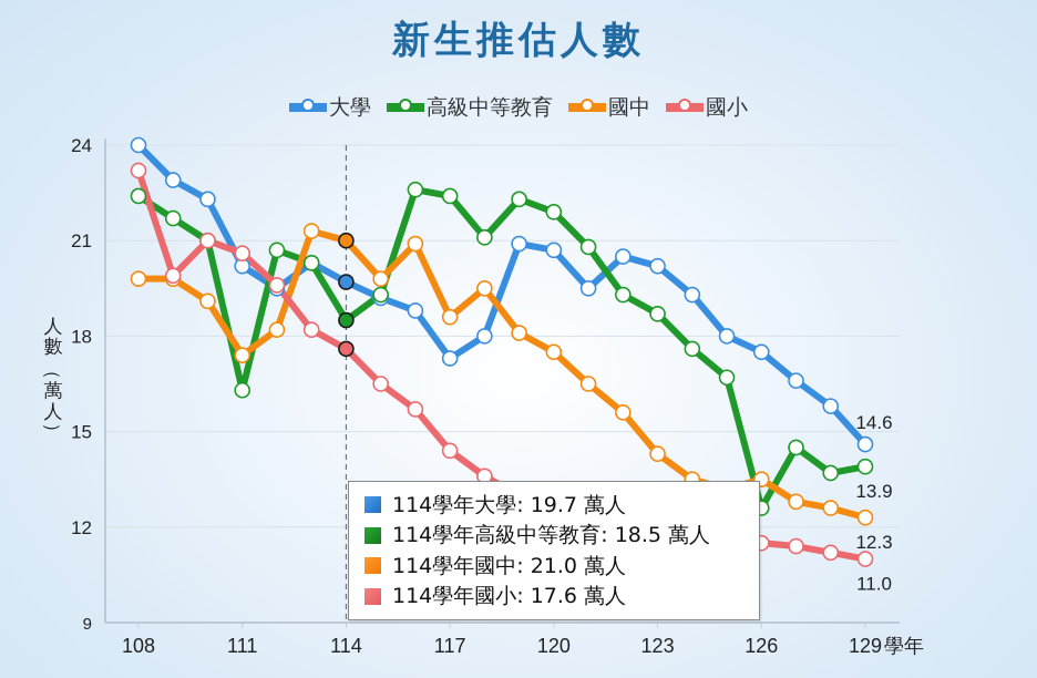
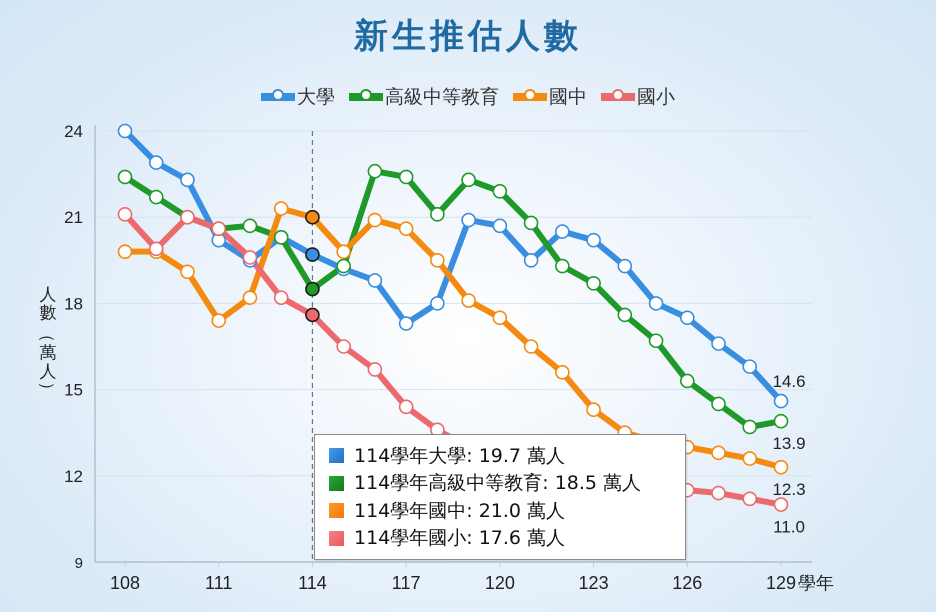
國小/108: 23.2 -> 21.1
高級中等教育/111: 16.3 -> 20.6
國中/117: 18.6 -> 20.6
高級中等教育/126: 12.6 -> 15.3
國中/126: 13.5 -> 13.0
